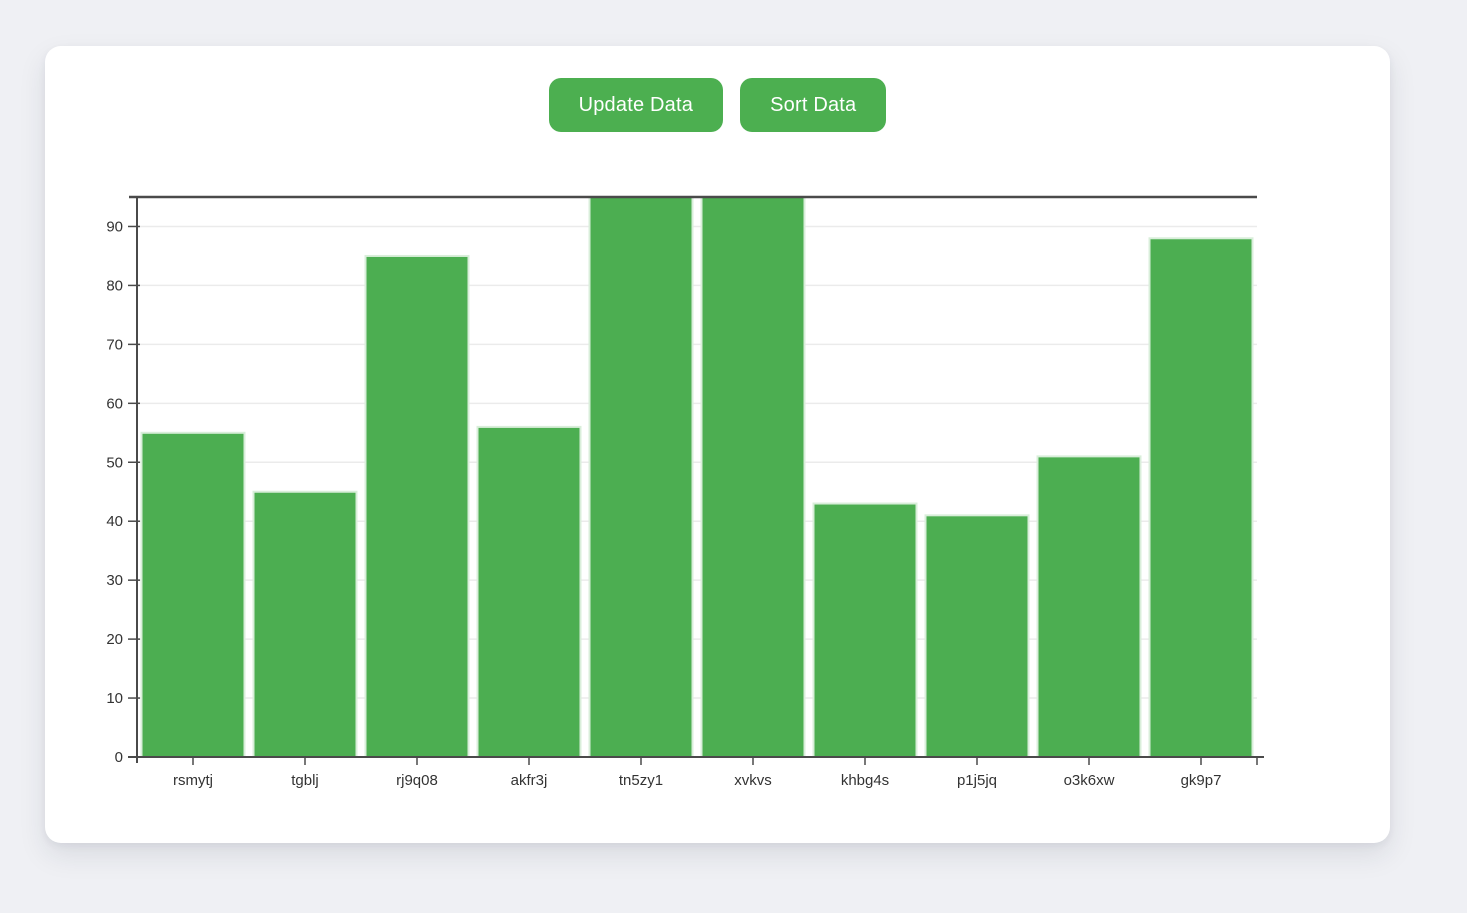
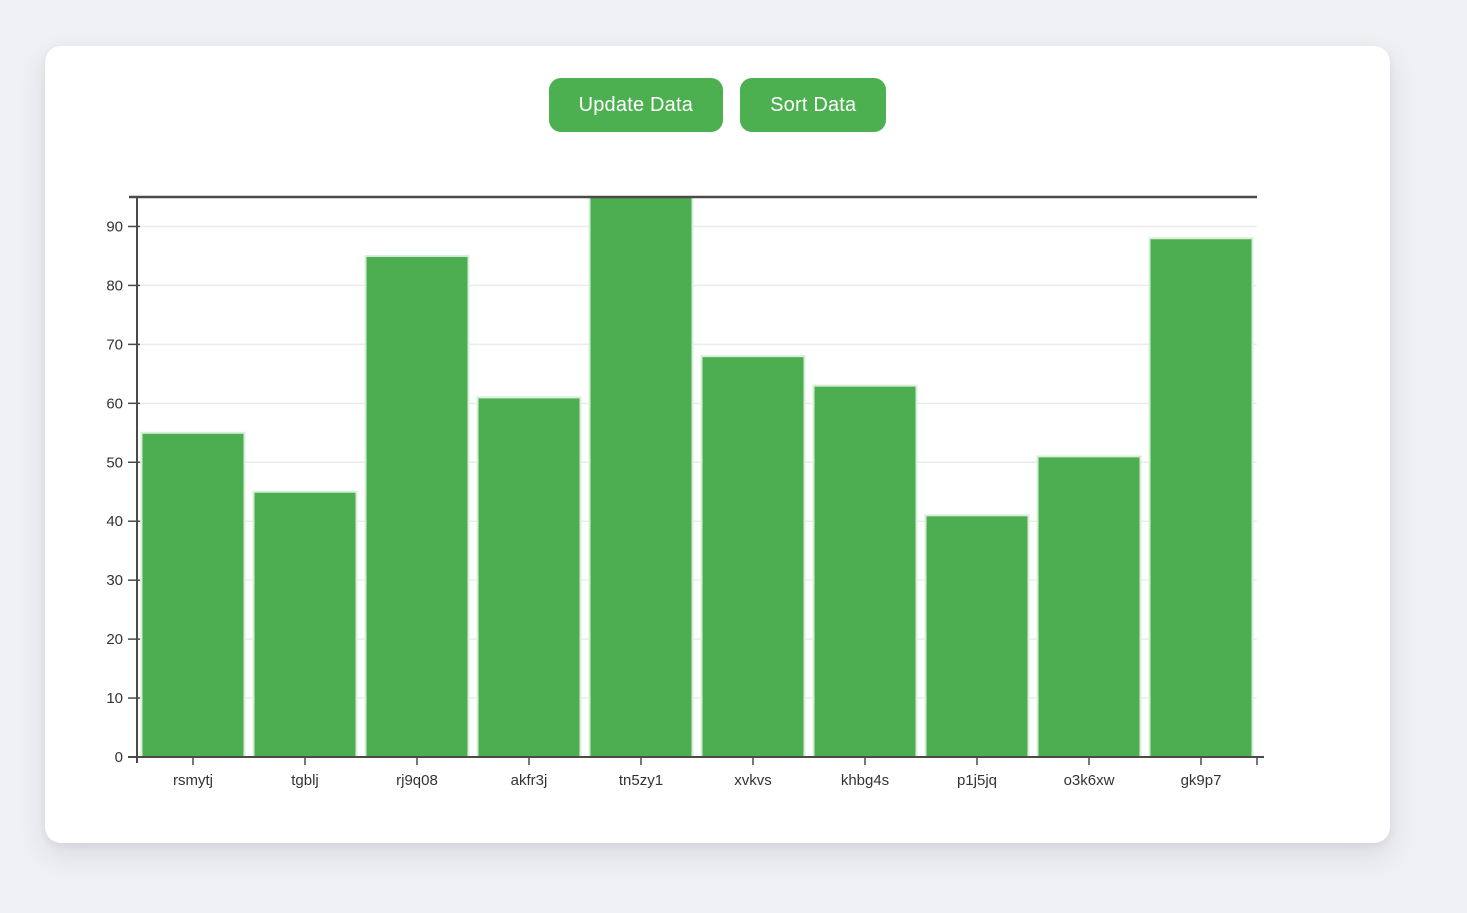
akfr3j: 56 -> 61
xvkvs: 95 -> 68
khbg4s: 43 -> 63
